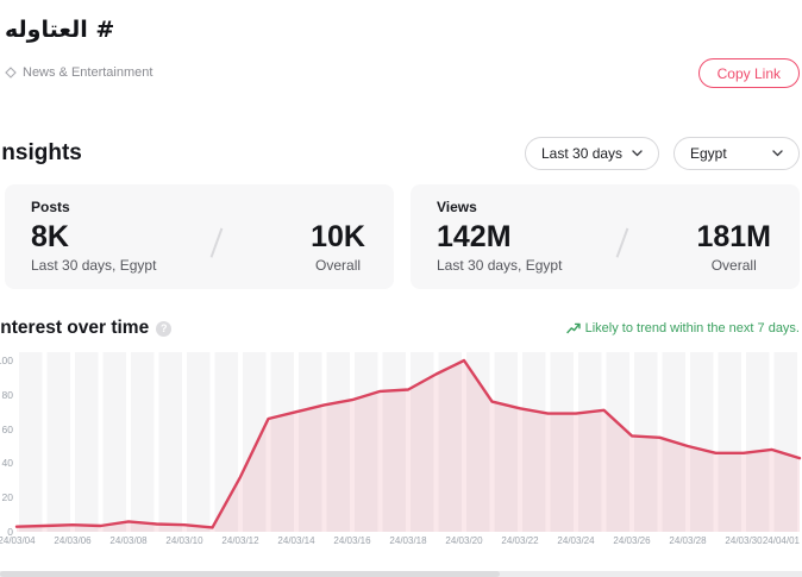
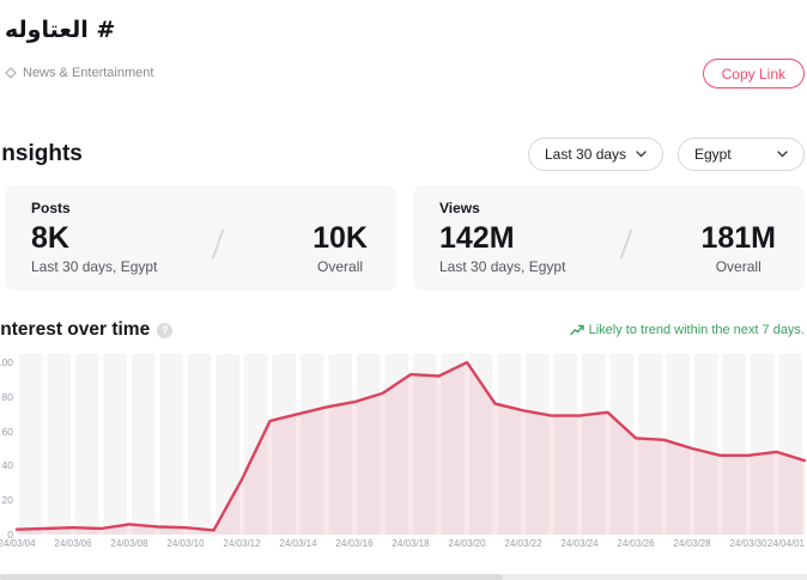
24/03/18: 83 -> 93
